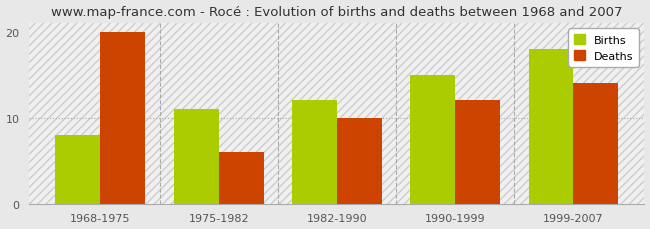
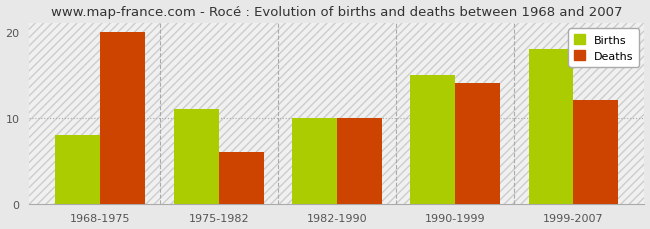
Births/1982-1990: 12 -> 10
Deaths/1990-1999: 12 -> 14
Deaths/1999-2007: 14 -> 12
